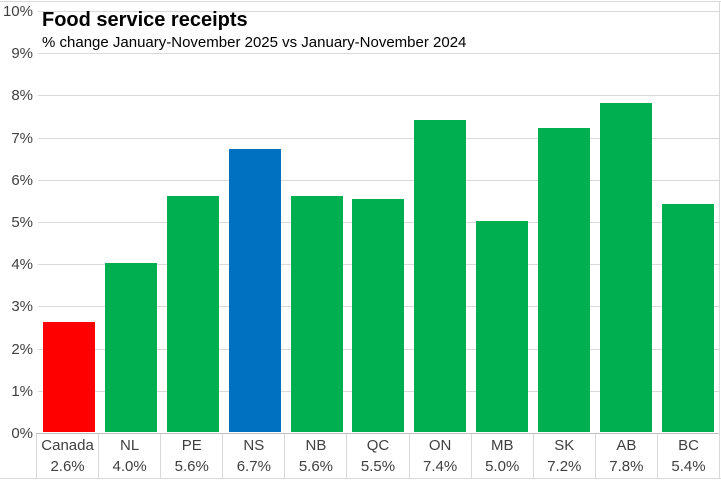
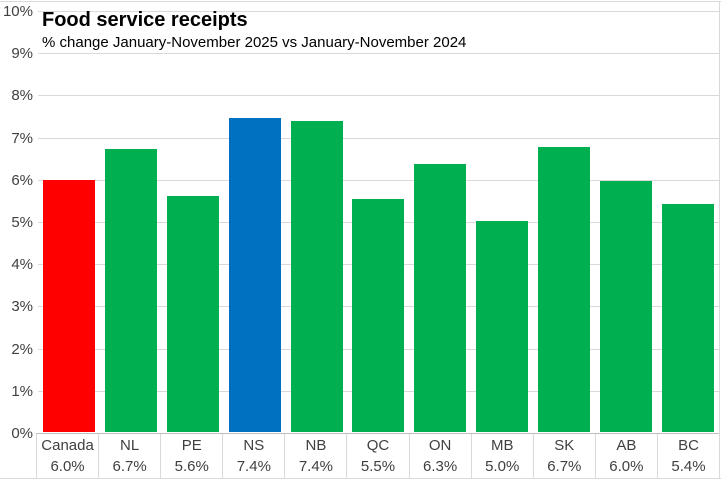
Canada: 2.6% -> 6.0%
NL: 4.0% -> 6.7%
NS: 6.7% -> 7.4%
NB: 5.6% -> 7.4%
ON: 7.4% -> 6.3%
SK: 7.2% -> 6.7%
AB: 7.8% -> 6.0%
